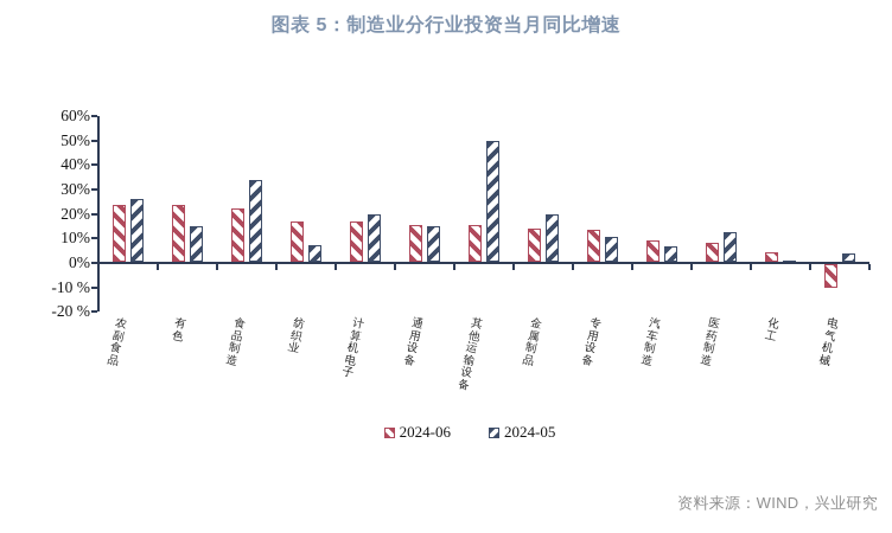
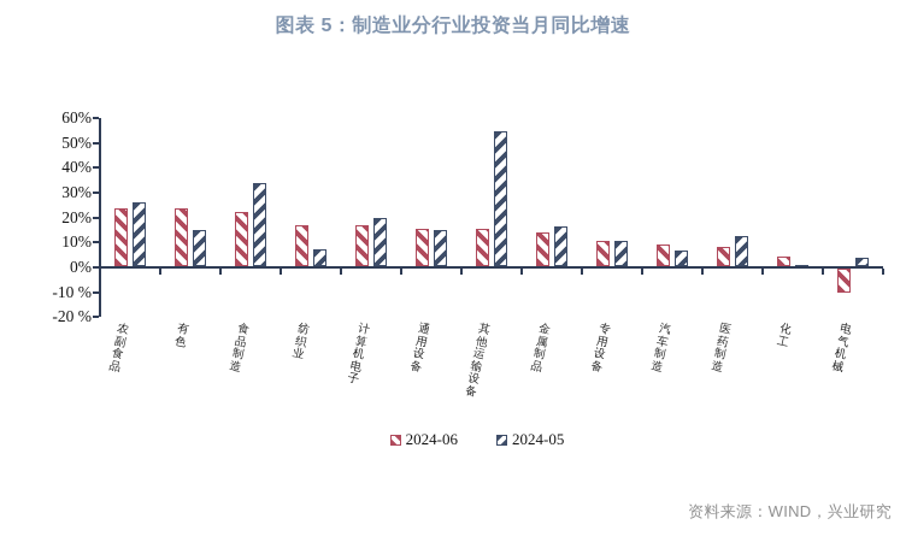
2024-05/其他运输设备: 50% -> 54%
2024-05/金属制品: 20% -> 16%
2024-06/专用设备: 13% -> 10%
